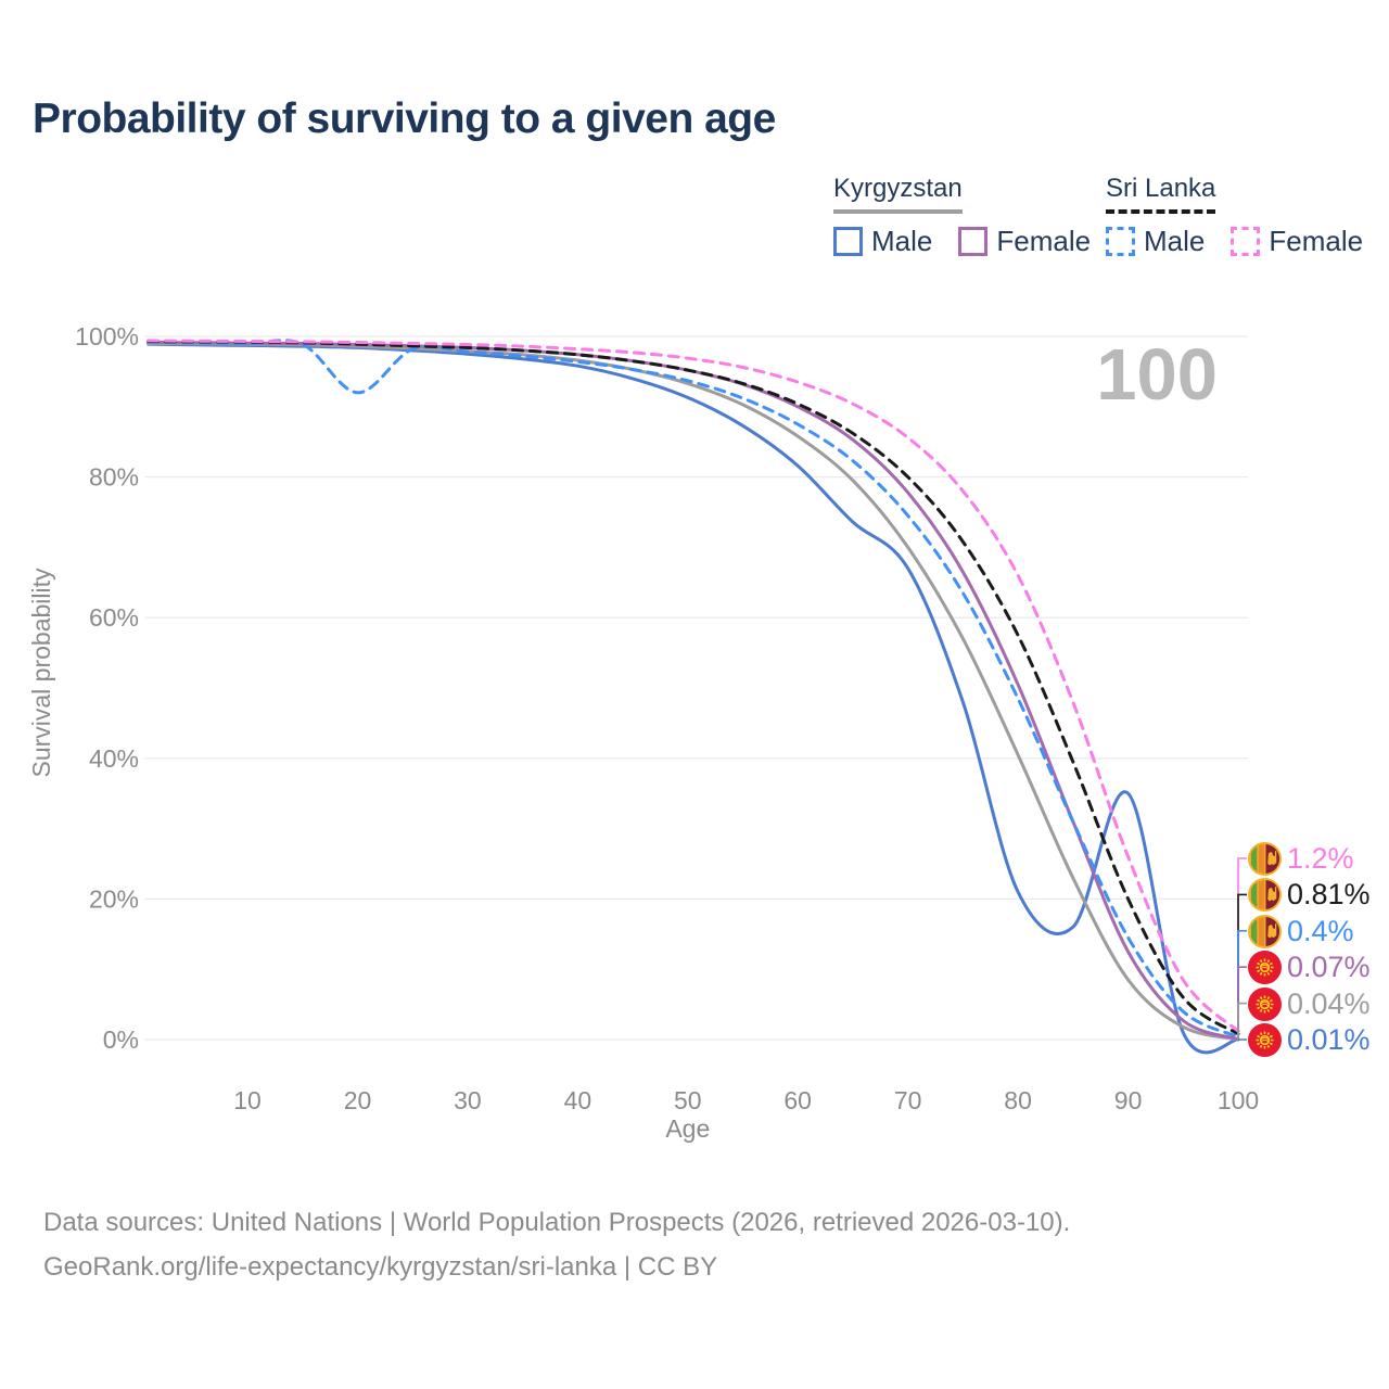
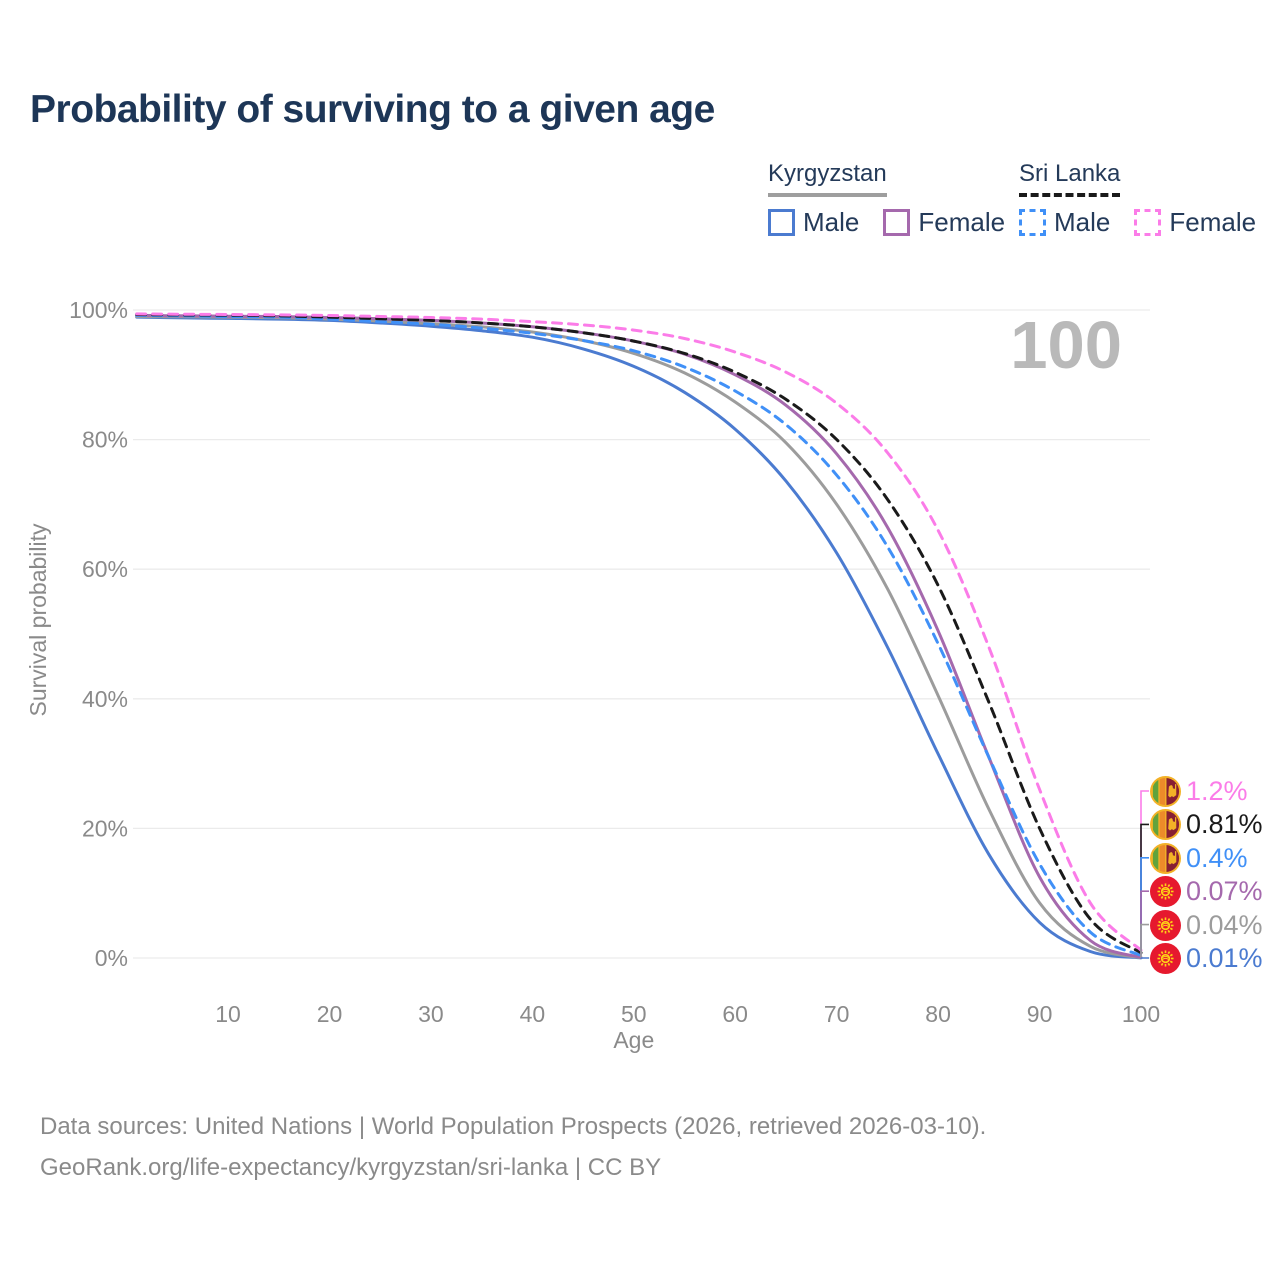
Sri Lanka Male/20: 92% -> 99%
Kyrgyzstan Male/70: 67% -> 62%
Kyrgyzstan Male/80: 21% -> 32%
Kyrgyzstan Male/90: 35% -> 6%
